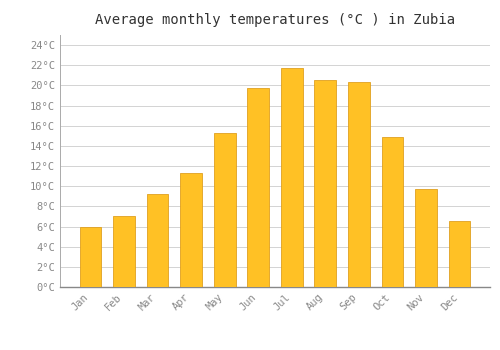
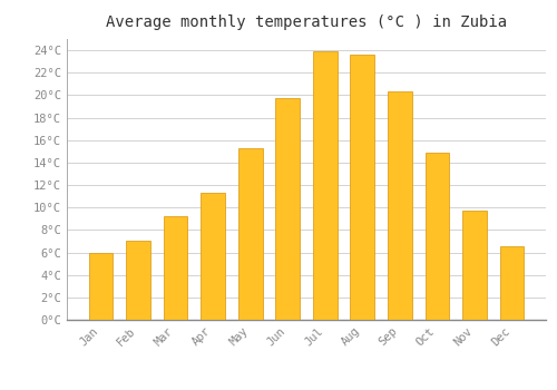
Jul: 21.7°C -> 23.9°C
Aug: 20.5°C -> 23.6°C
